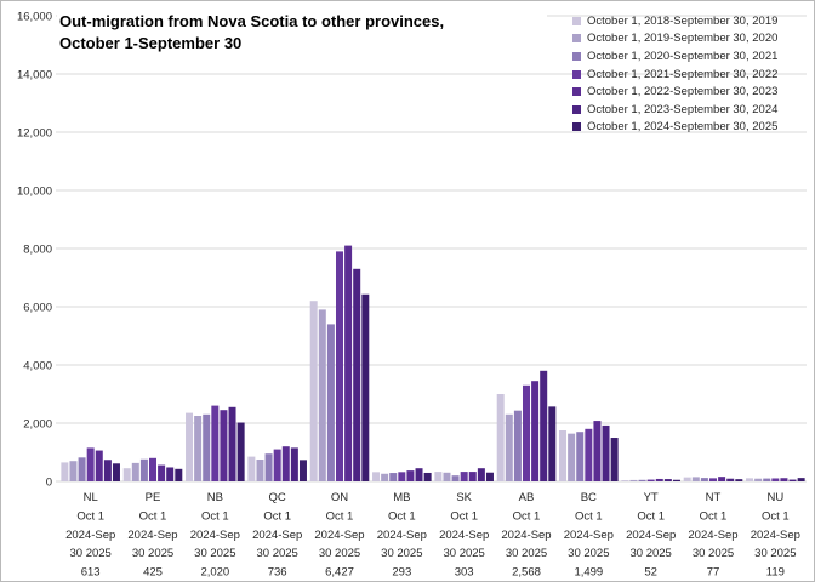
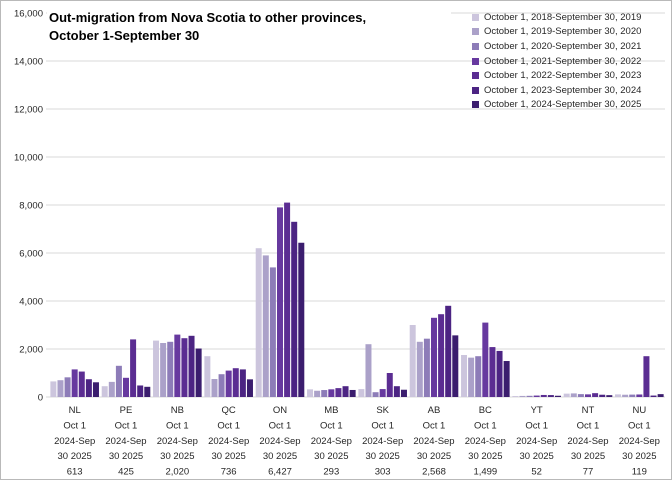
October 1, 2020-September 30, 2021/PE: 800 -> 1300
October 1, 2022-September 30, 2023/PE: 600 -> 2400
October 1, 2018-September 30, 2019/QC: 800 -> 1700
October 1, 2019-September 30, 2020/SK: 300 -> 2200
October 1, 2022-September 30, 2023/SK: 300 -> 1000
October 1, 2021-September 30, 2022/BC: 1800 -> 3100
October 1, 2022-September 30, 2023/NU: 100 -> 1700
